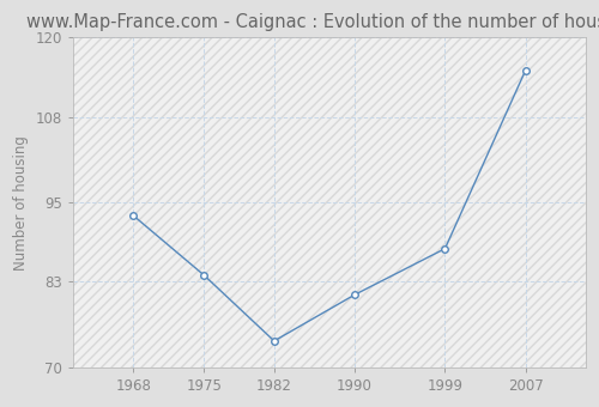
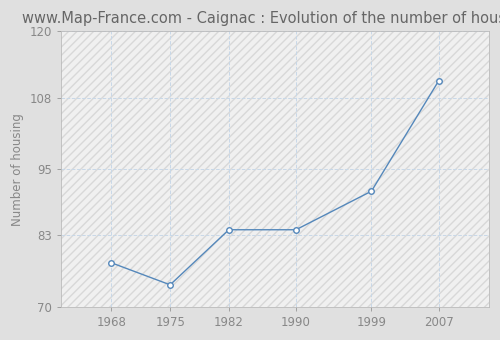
1968: 93 -> 78
1975: 84 -> 74
1982: 74 -> 84
1990: 81 -> 84
1999: 88 -> 91
2007: 115 -> 111
